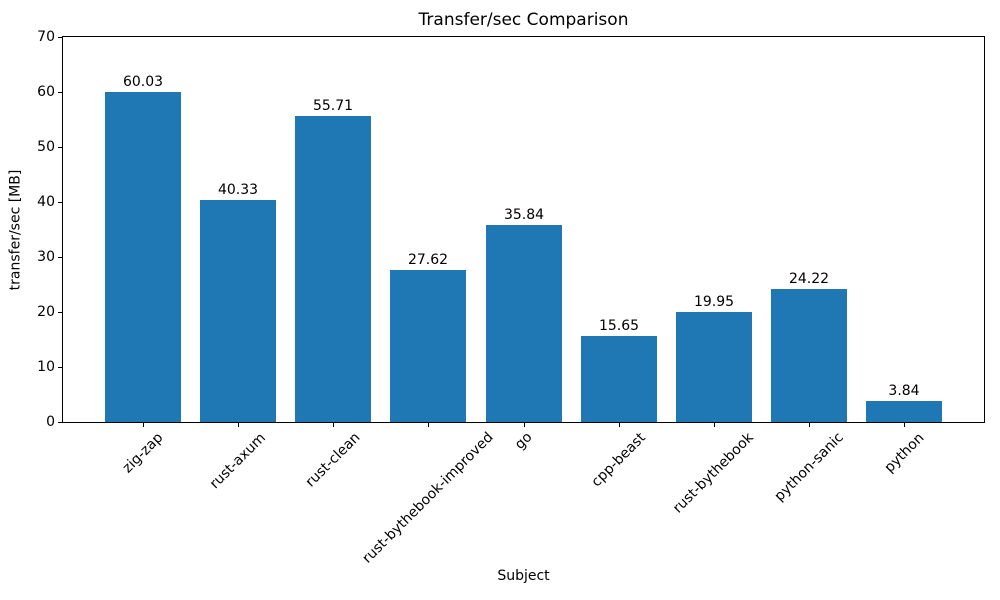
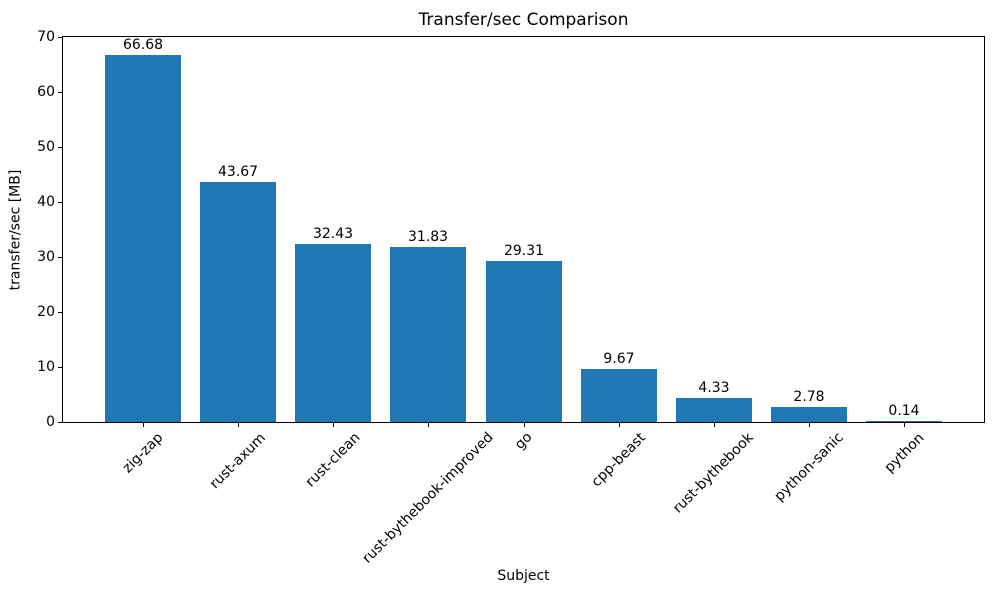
zig-zap: 60.03 -> 66.68
rust-axum: 40.33 -> 43.67
rust-clean: 55.71 -> 32.43
rust-bythebook-improved: 27.62 -> 31.83
go: 35.84 -> 29.31
cpp-beast: 15.65 -> 9.67
rust-bythebook: 19.95 -> 4.33
python-sanic: 24.22 -> 2.78
python: 3.84 -> 0.14
